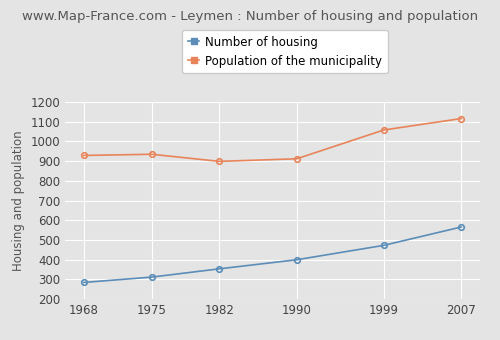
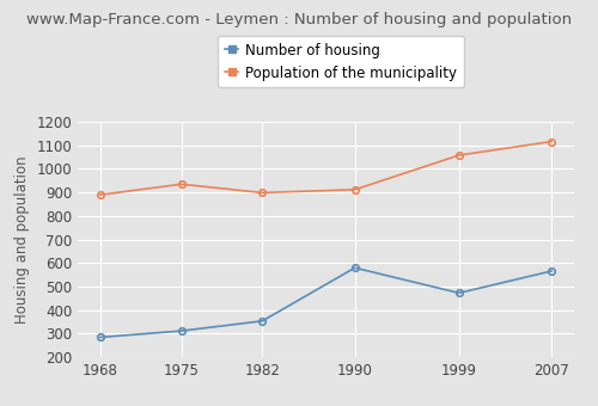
Population of the municipality/1968: 930 -> 890
Number of housing/1990: 400 -> 580
